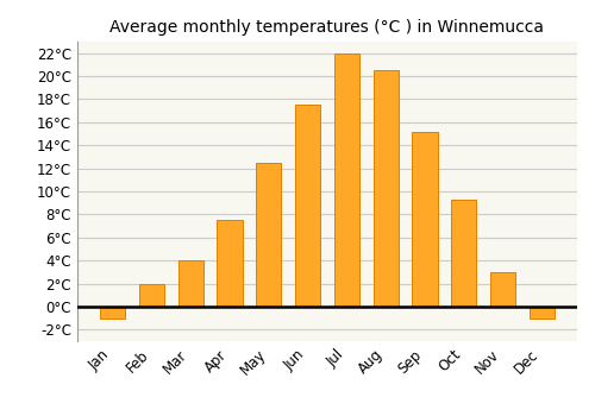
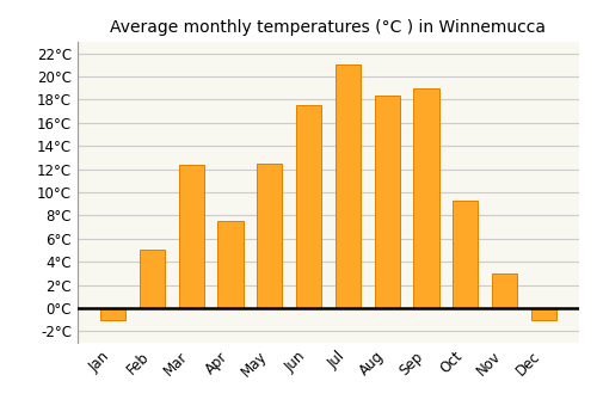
Feb: 2.0°C -> 5.0°C
Mar: 4.0°C -> 12.4°C
Jul: 22.0°C -> 21.0°C
Aug: 20.5°C -> 18.4°C
Sep: 15.2°C -> 19.0°C
